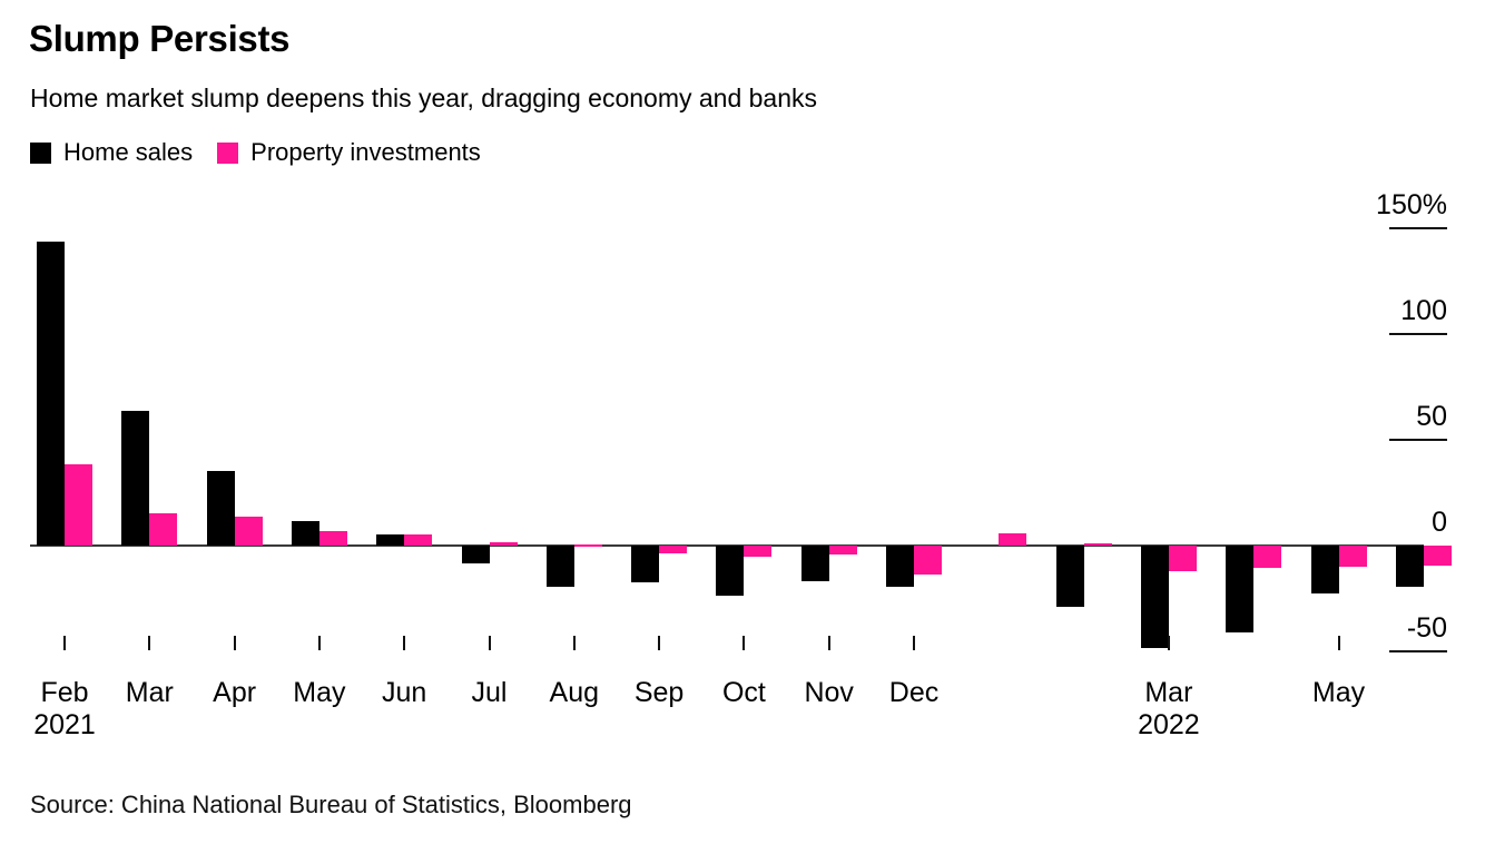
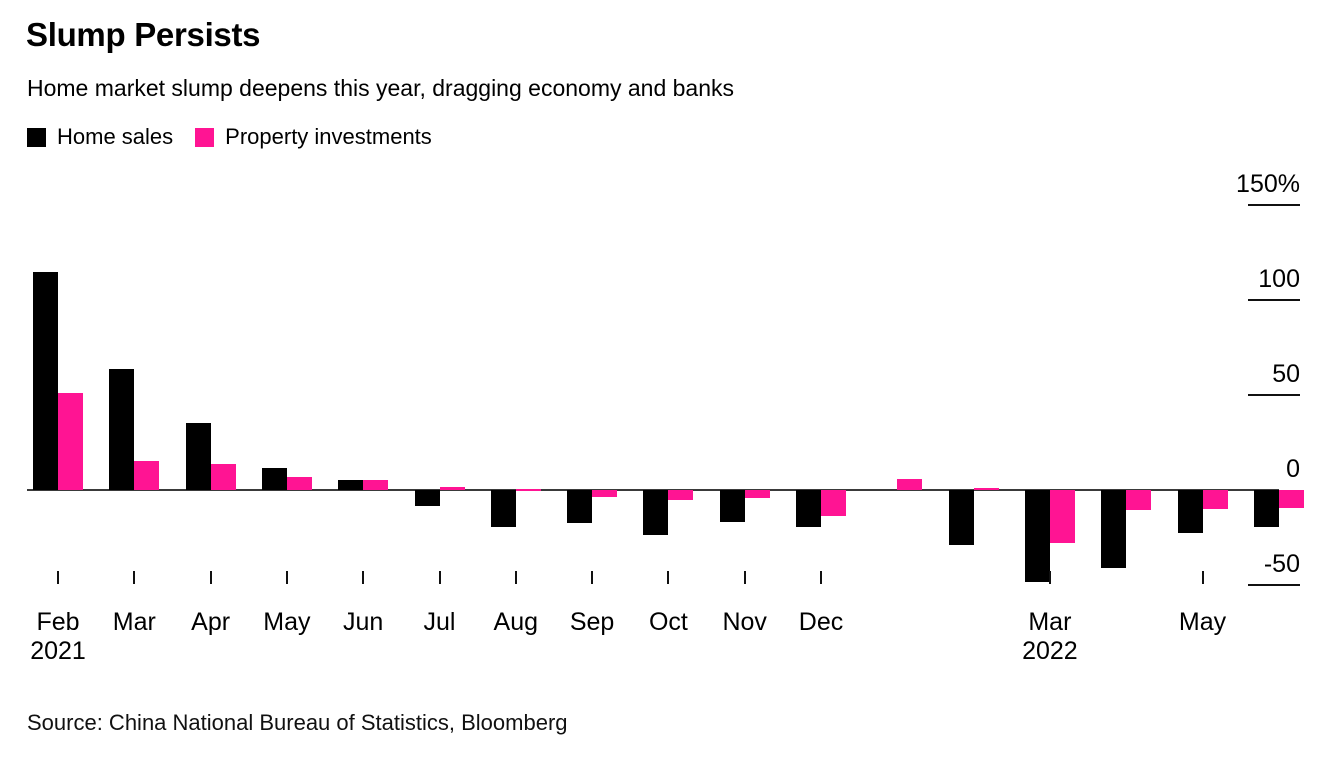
Home sales/Feb 2021: 144% -> 115%
Property investments/Feb 2021: 38% -> 51%
Property investments/Mar 2022: -12% -> -28%
